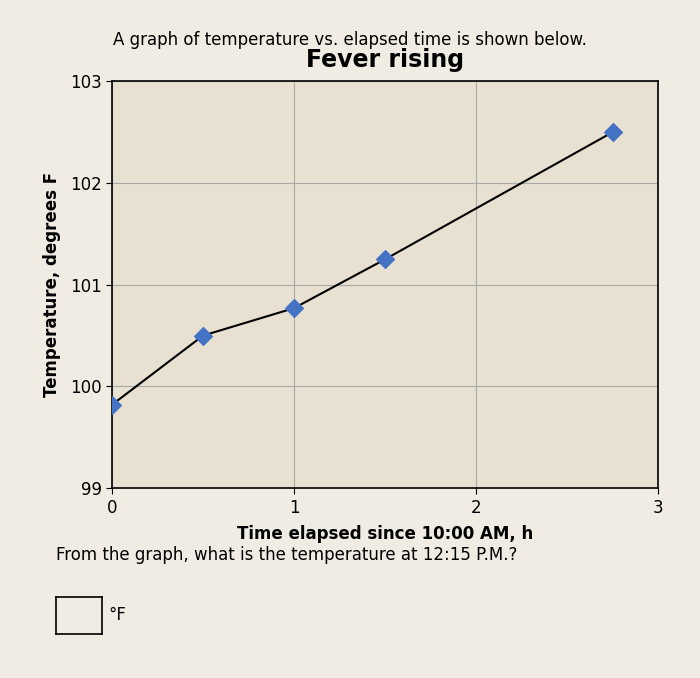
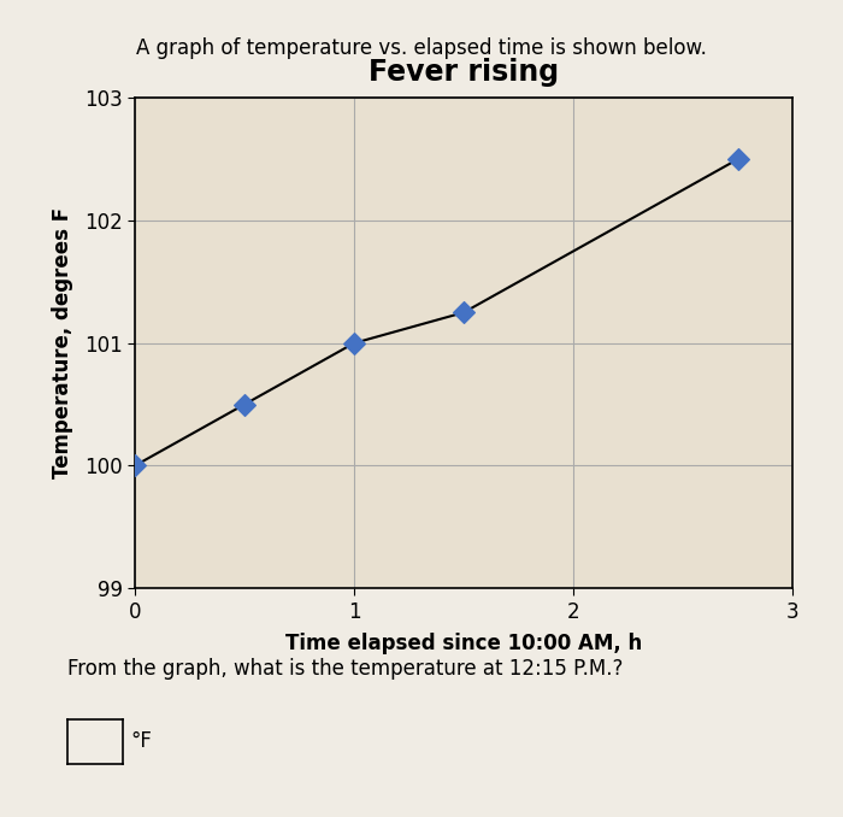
0: 99.82 -> 100.00
1: 100.77 -> 101.00
